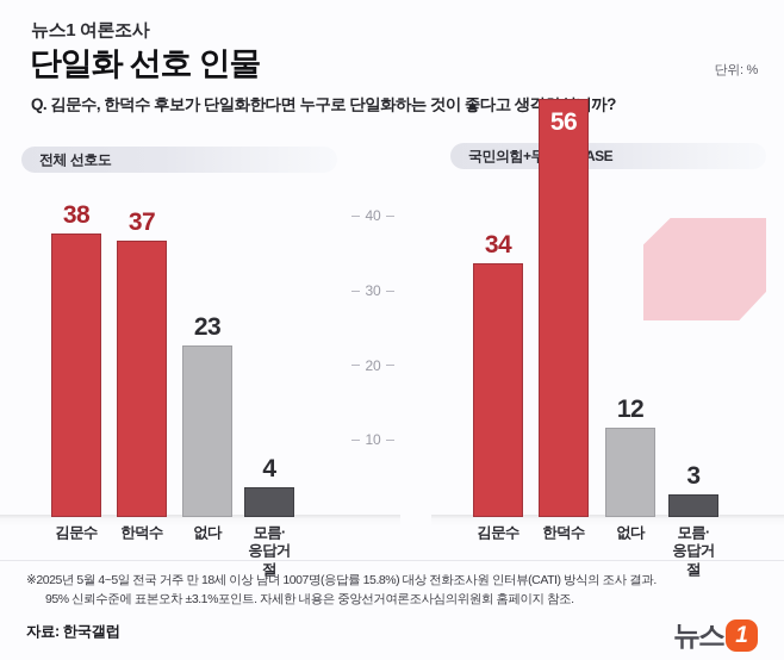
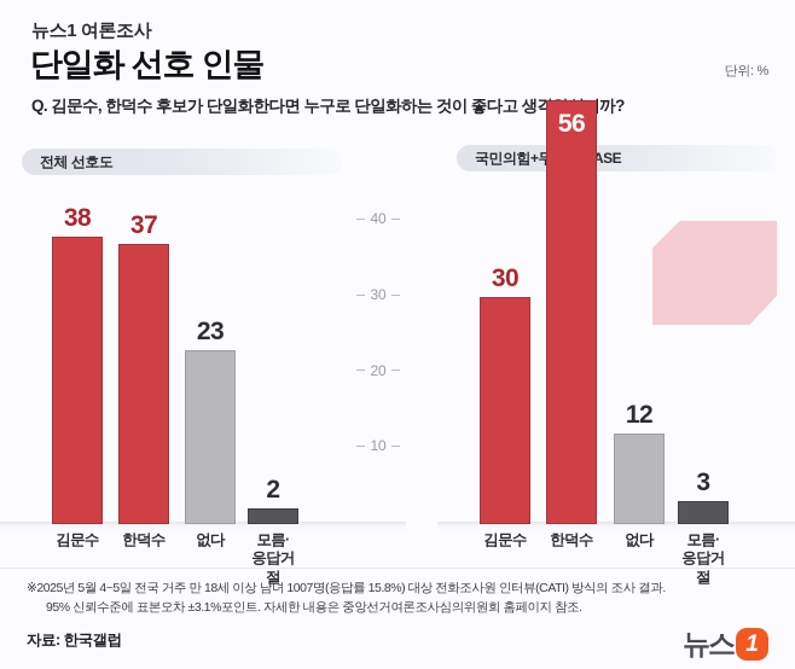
전체 선호도/모름· 응답거절: 4 -> 2
국민의힘+무당층 BASE/김문수: 34 -> 30
